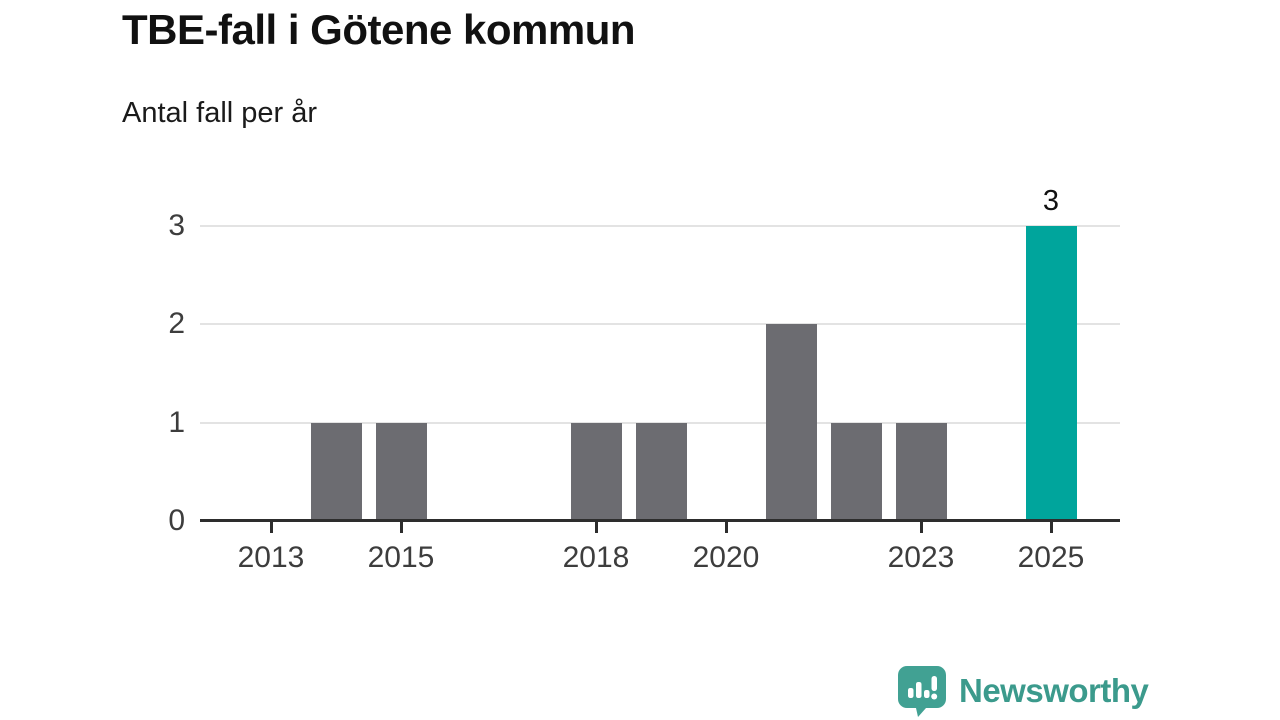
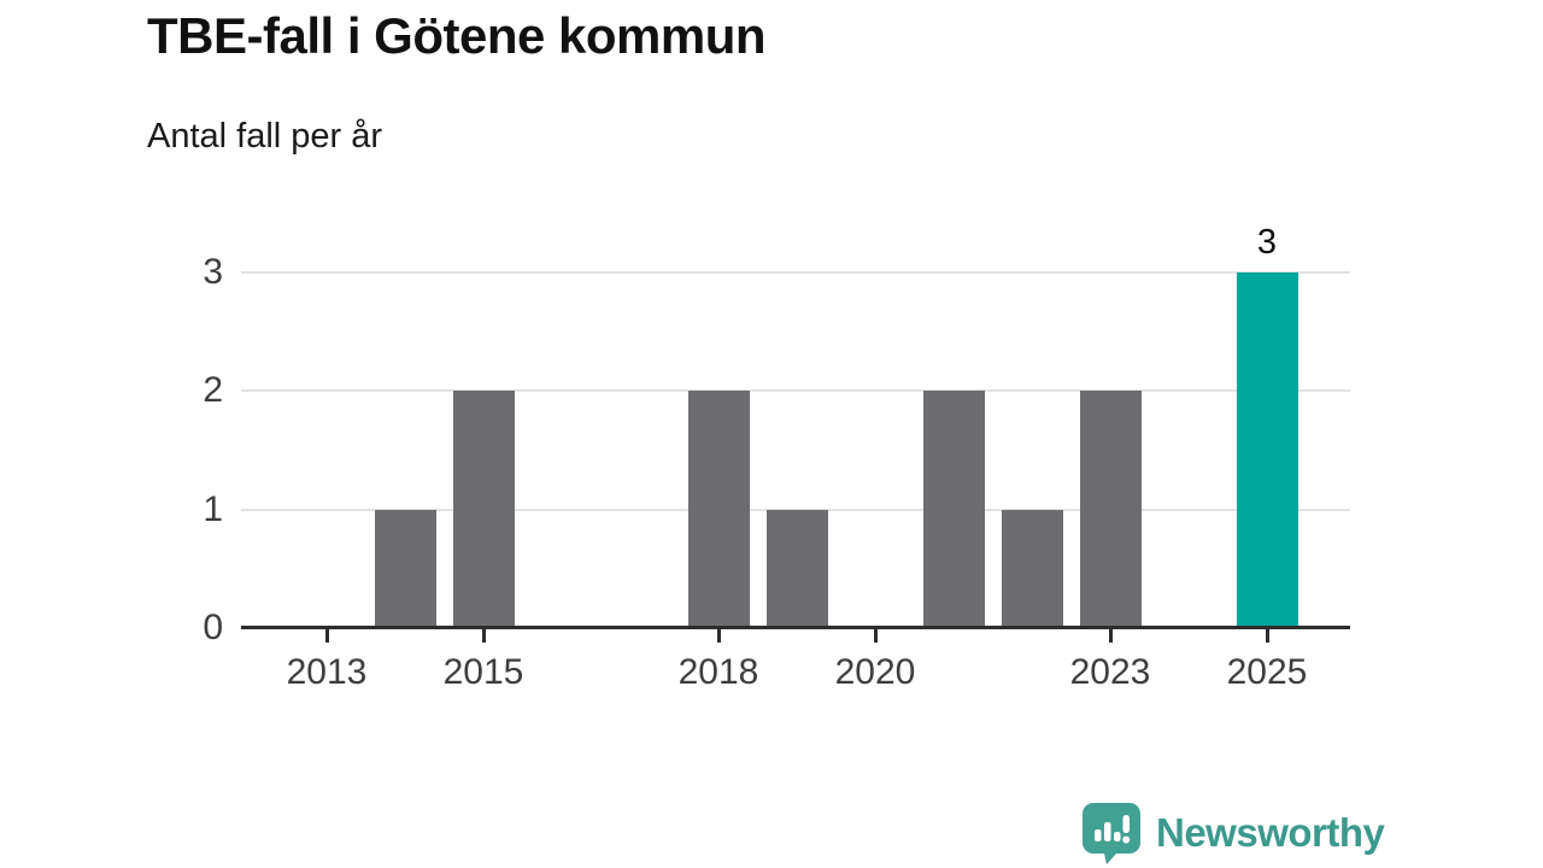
2015: 1 -> 2
2018: 1 -> 2
2023: 1 -> 2
